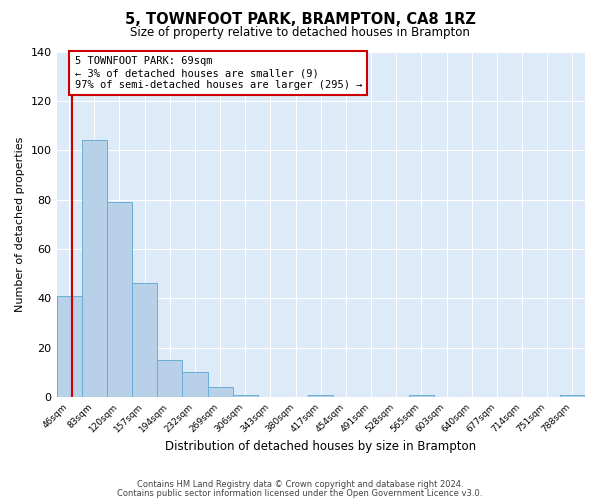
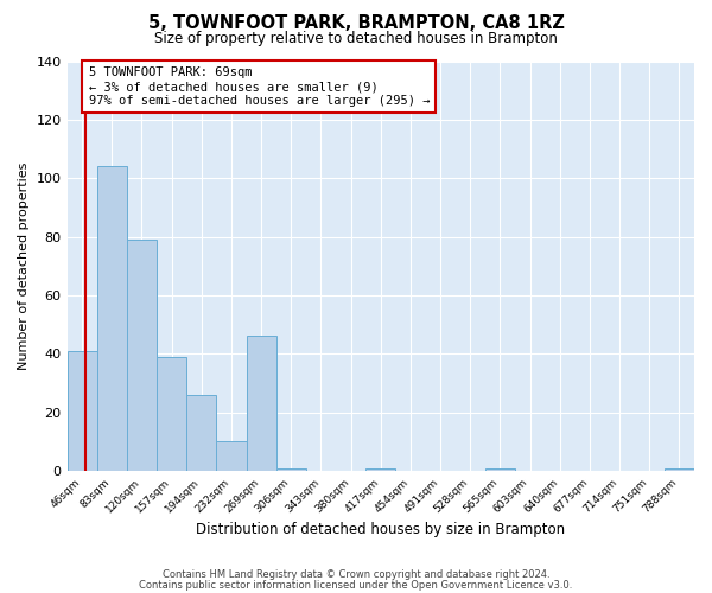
157sqm: 46 -> 39
194sqm: 15 -> 26
269sqm: 4 -> 46
